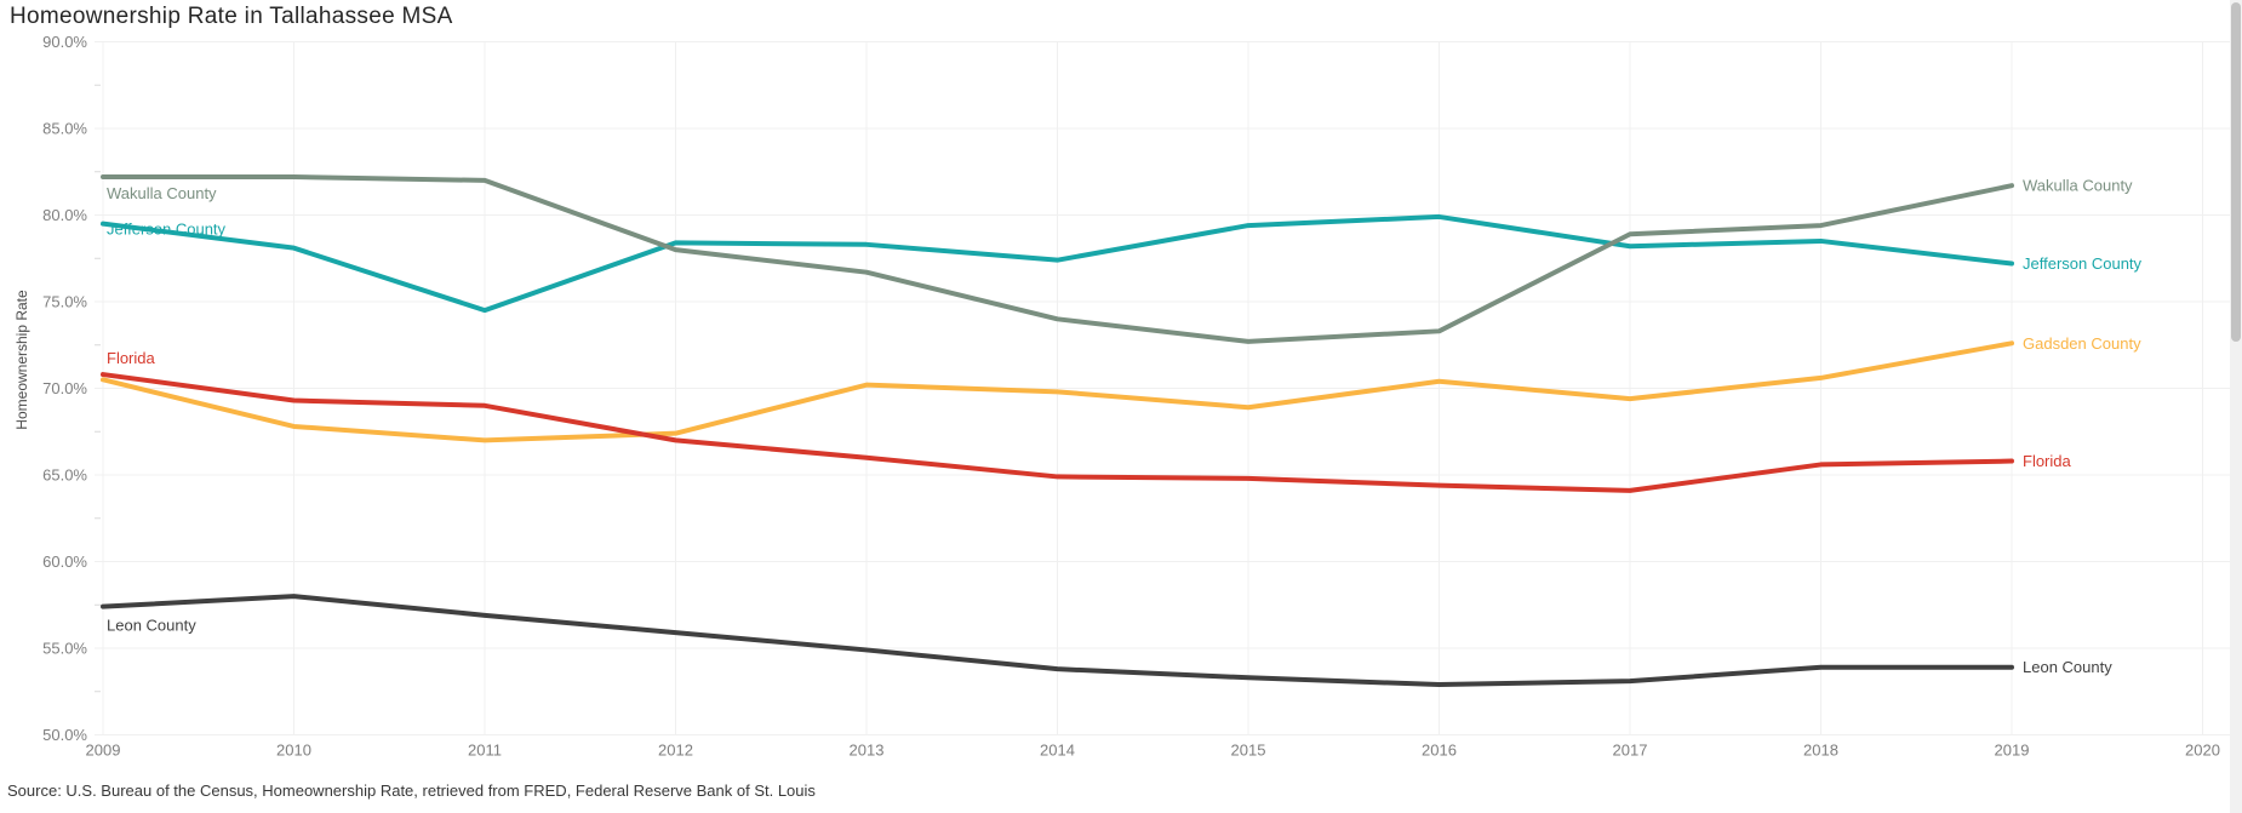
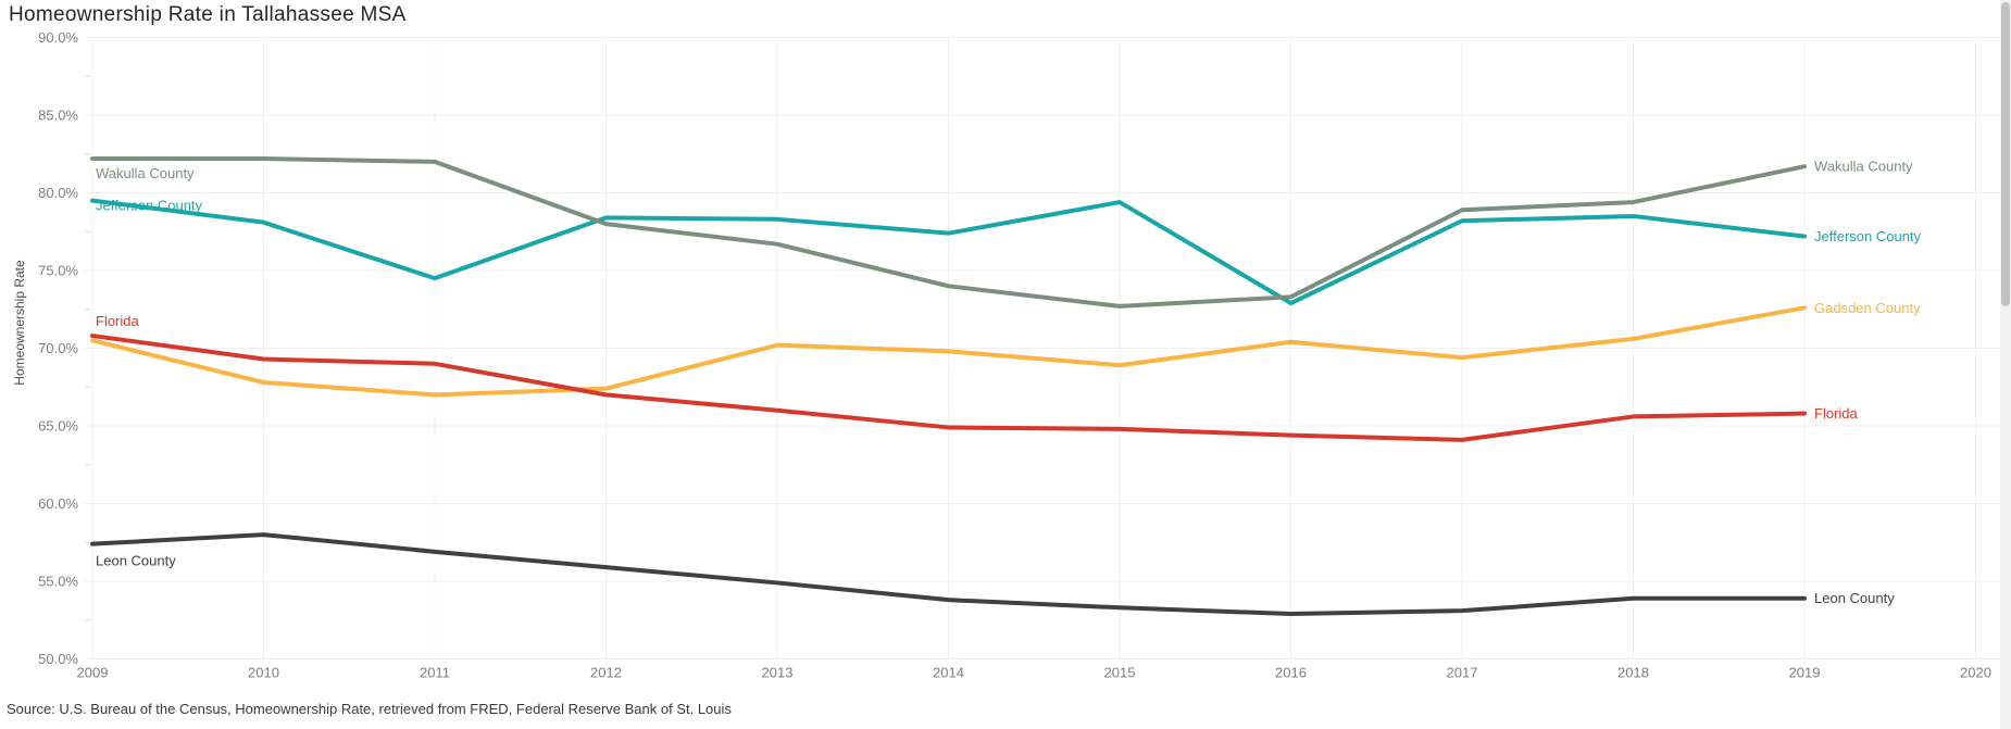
Jefferson County/2016: 79.9% -> 72.9%
